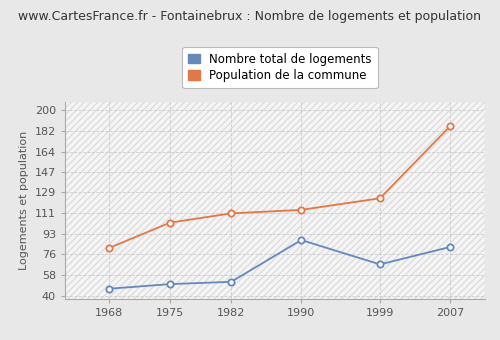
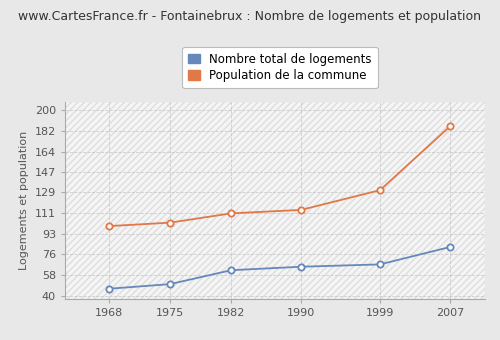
Population de la commune/1968: 81 -> 100
Nombre total de logements/1982: 52 -> 62
Nombre total de logements/1990: 88 -> 65
Population de la commune/1999: 124 -> 131
